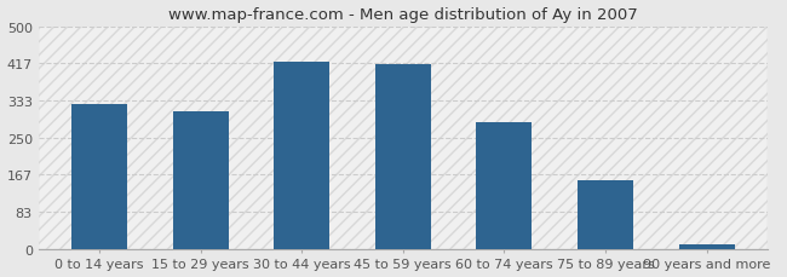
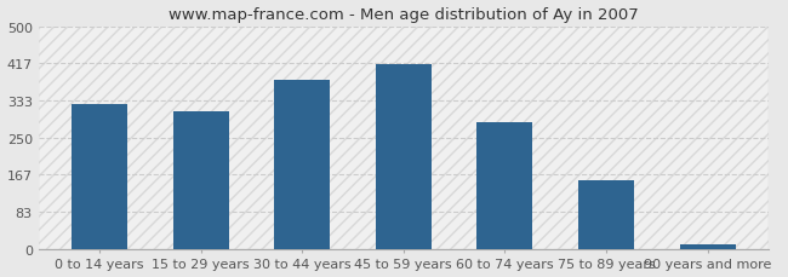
30 to 44 years: 420 -> 380
